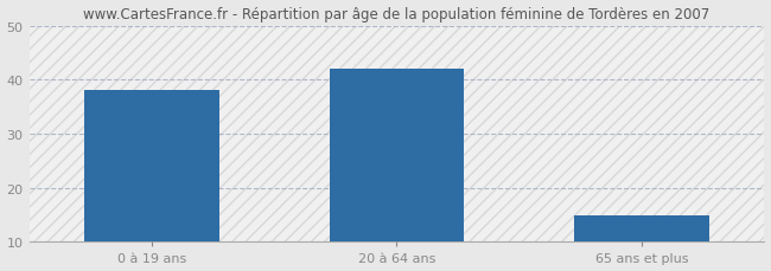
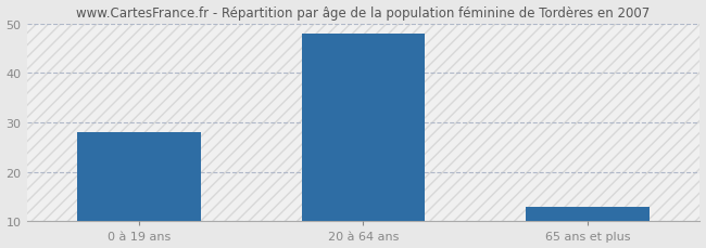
0 à 19 ans: 38 -> 28
20 à 64 ans: 42 -> 48
65 ans et plus: 15 -> 13
